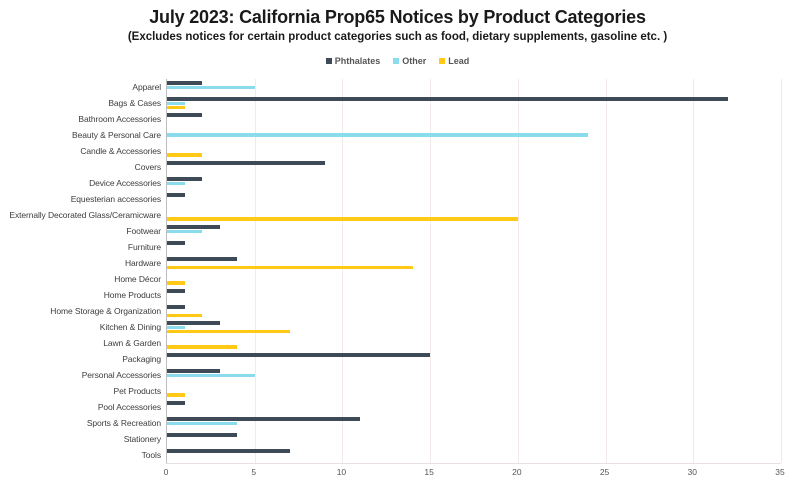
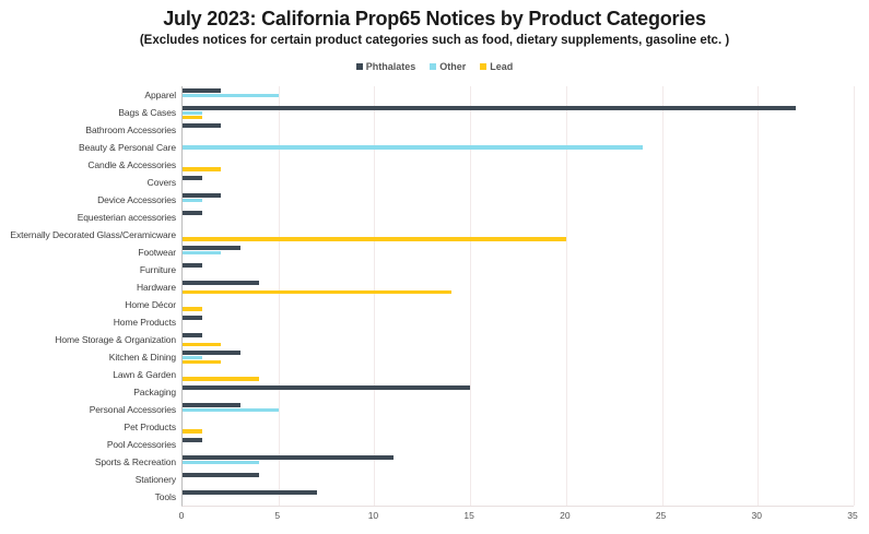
Phthalates/Covers: 9 -> 1
Lead/Kitchen & Dining: 7 -> 2
